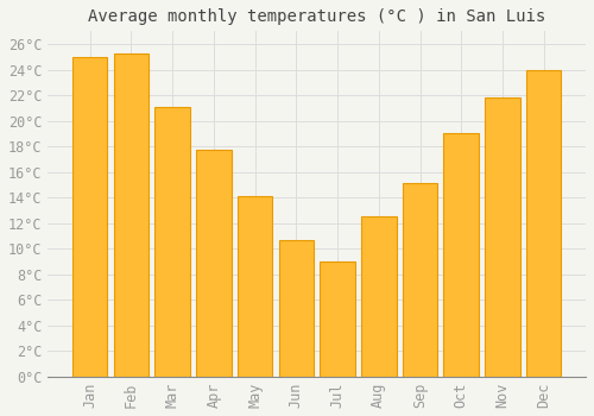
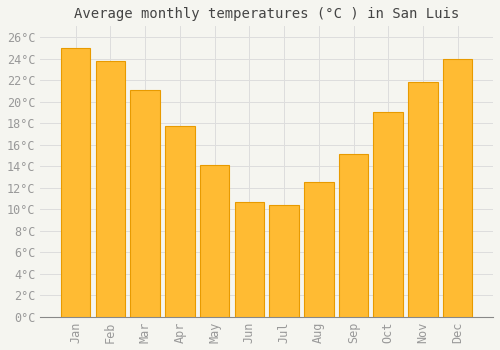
Feb: 25.3°C -> 23.8°C
Jul: 9.0°C -> 10.4°C
